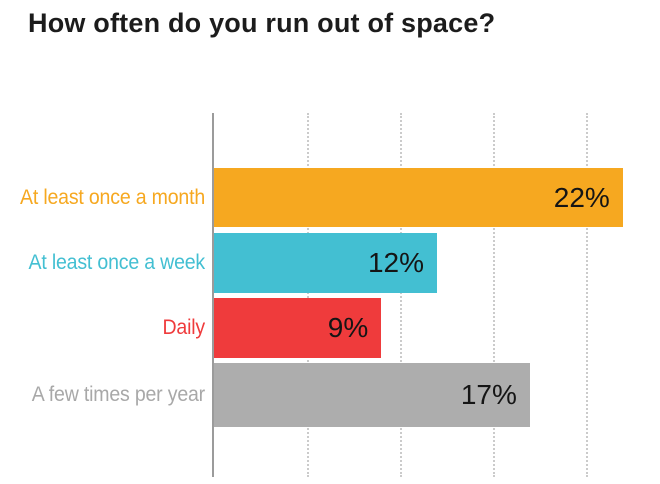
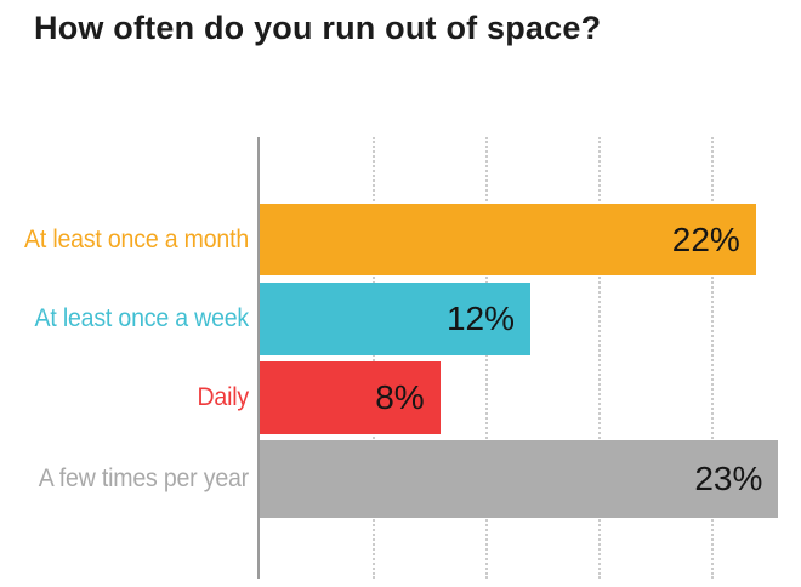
Daily: 9% -> 8%
A few times per year: 17% -> 23%
